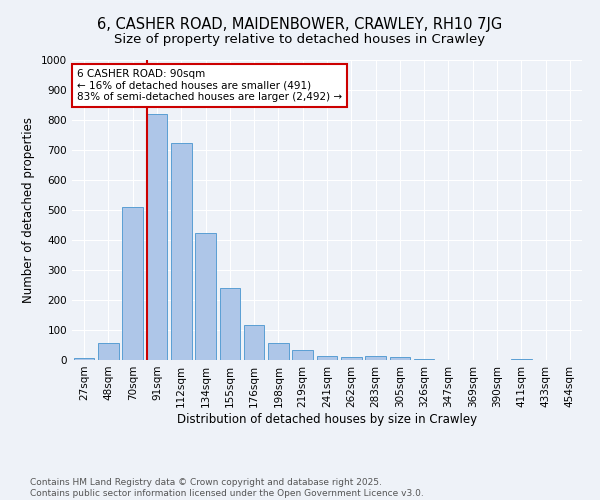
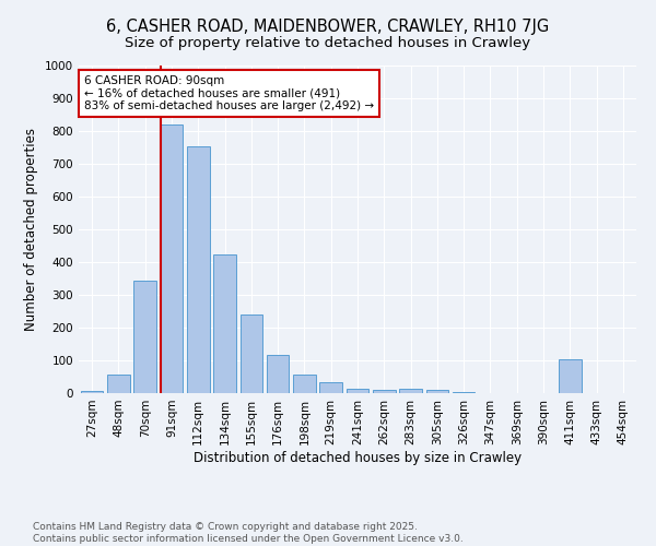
70sqm: 510 -> 345
112sqm: 725 -> 755
411sqm: 5 -> 105
